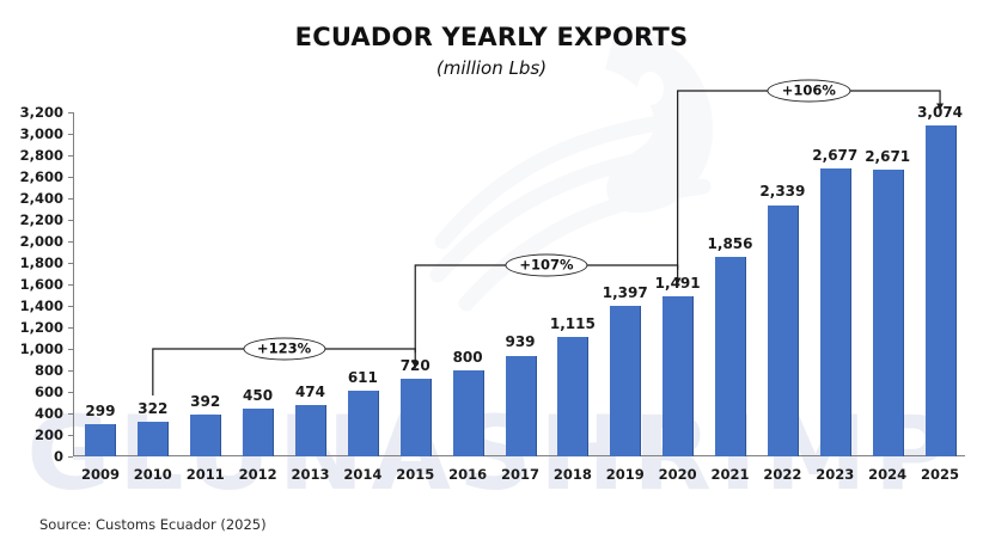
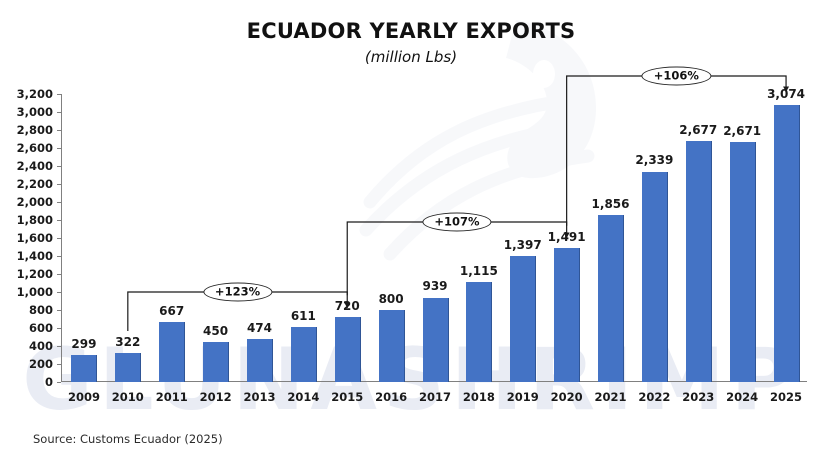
2011: 392 -> 667
